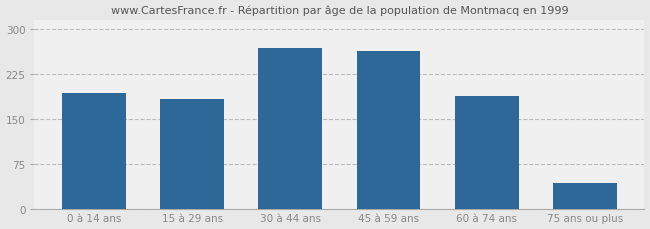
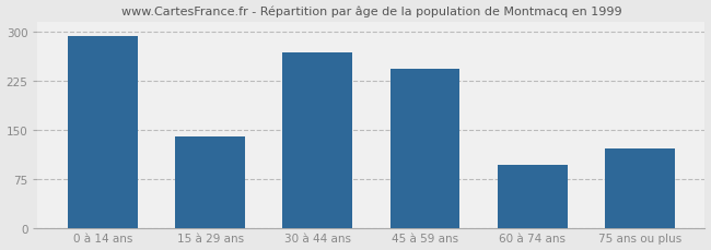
0 à 14 ans: 193 -> 294
15 à 29 ans: 183 -> 140
45 à 59 ans: 263 -> 244
60 à 74 ans: 188 -> 96
75 ans ou plus: 43 -> 122
